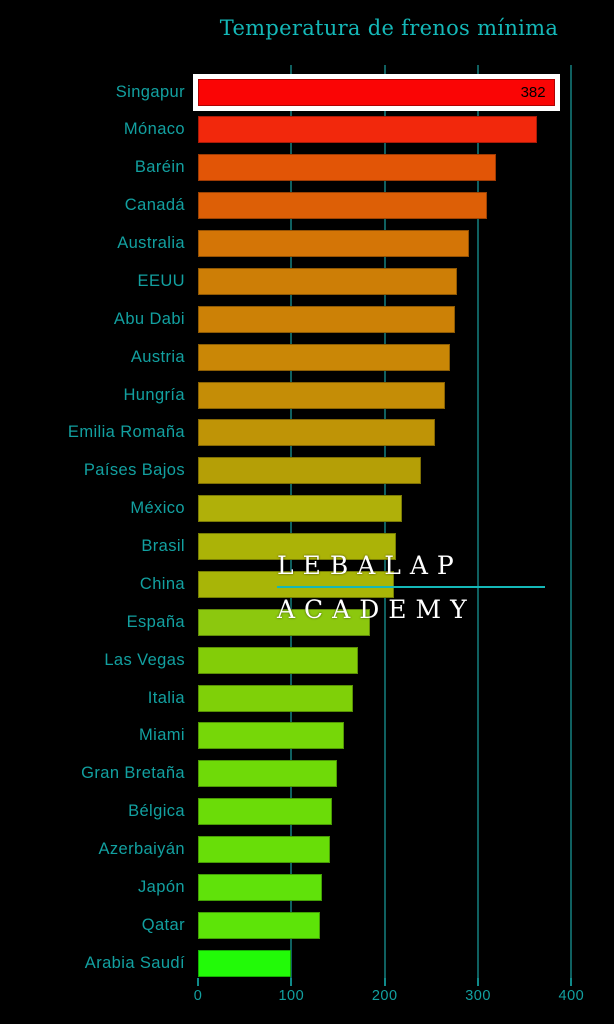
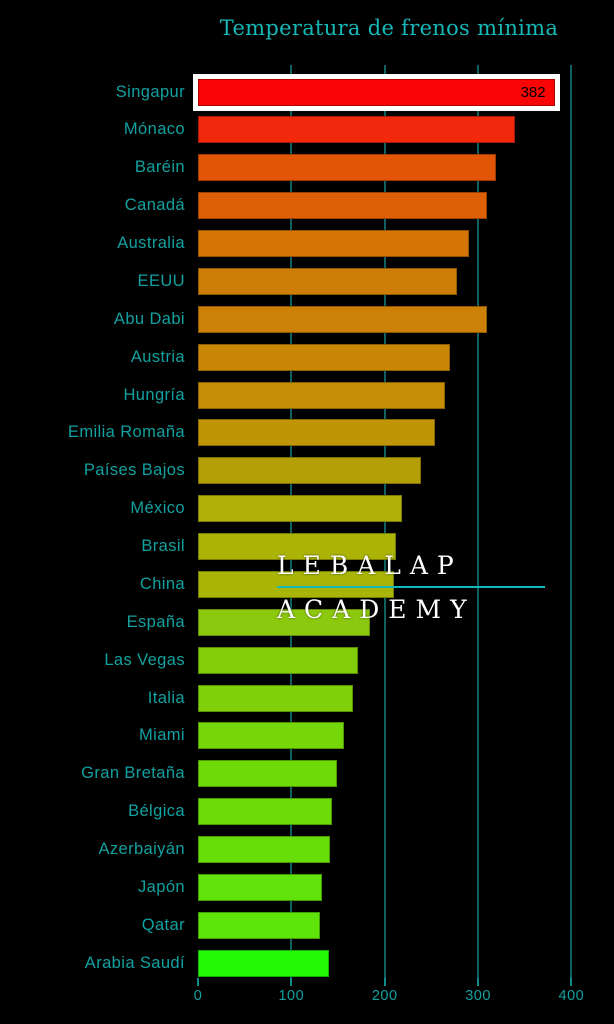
Mónaco: 360 -> 340
Abu Dabi: 280 -> 310
Arabia Saudí: 100 -> 140
